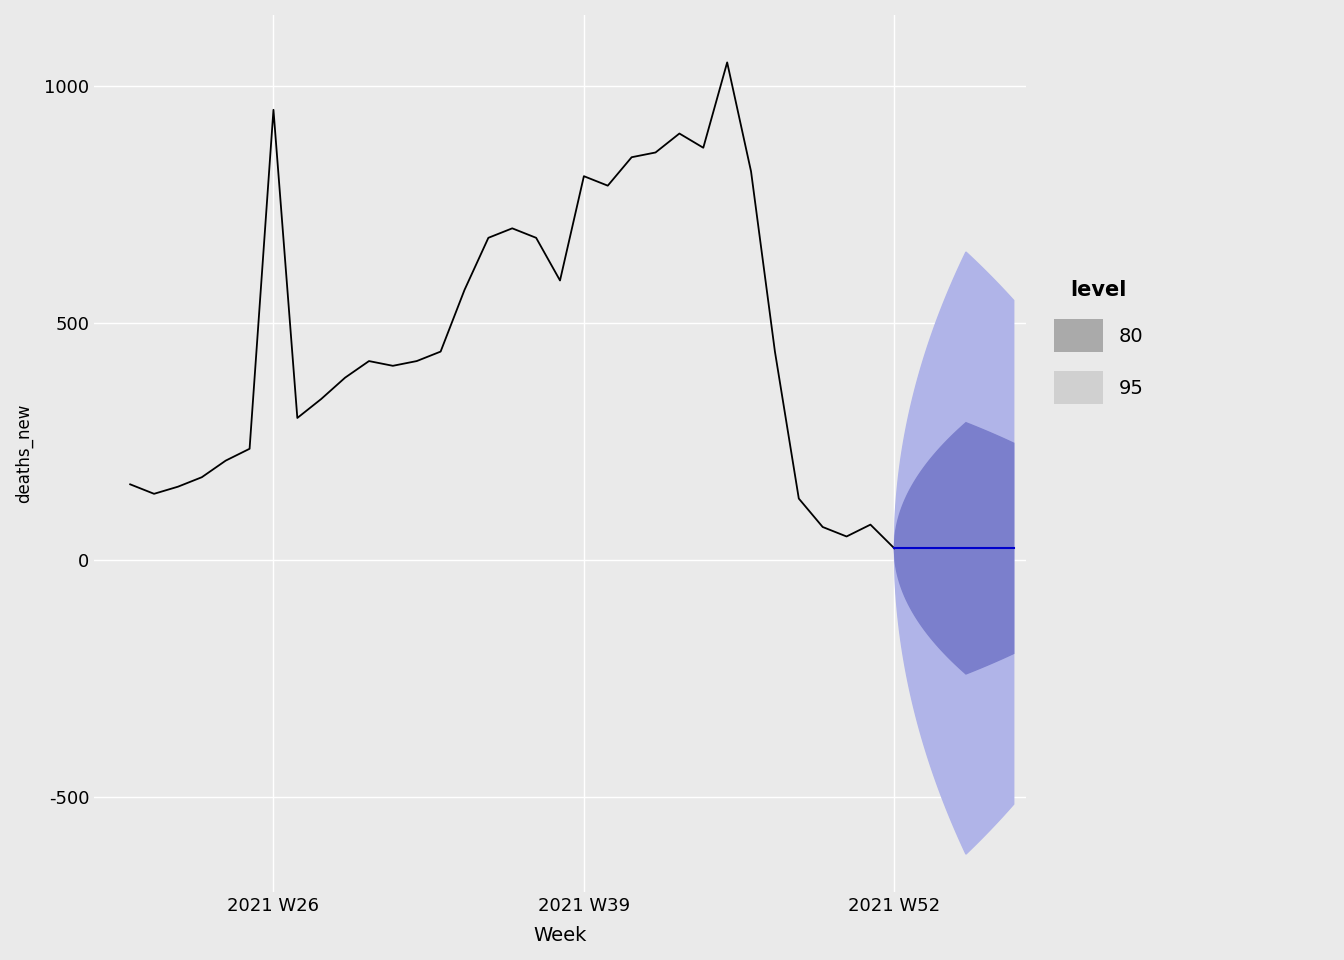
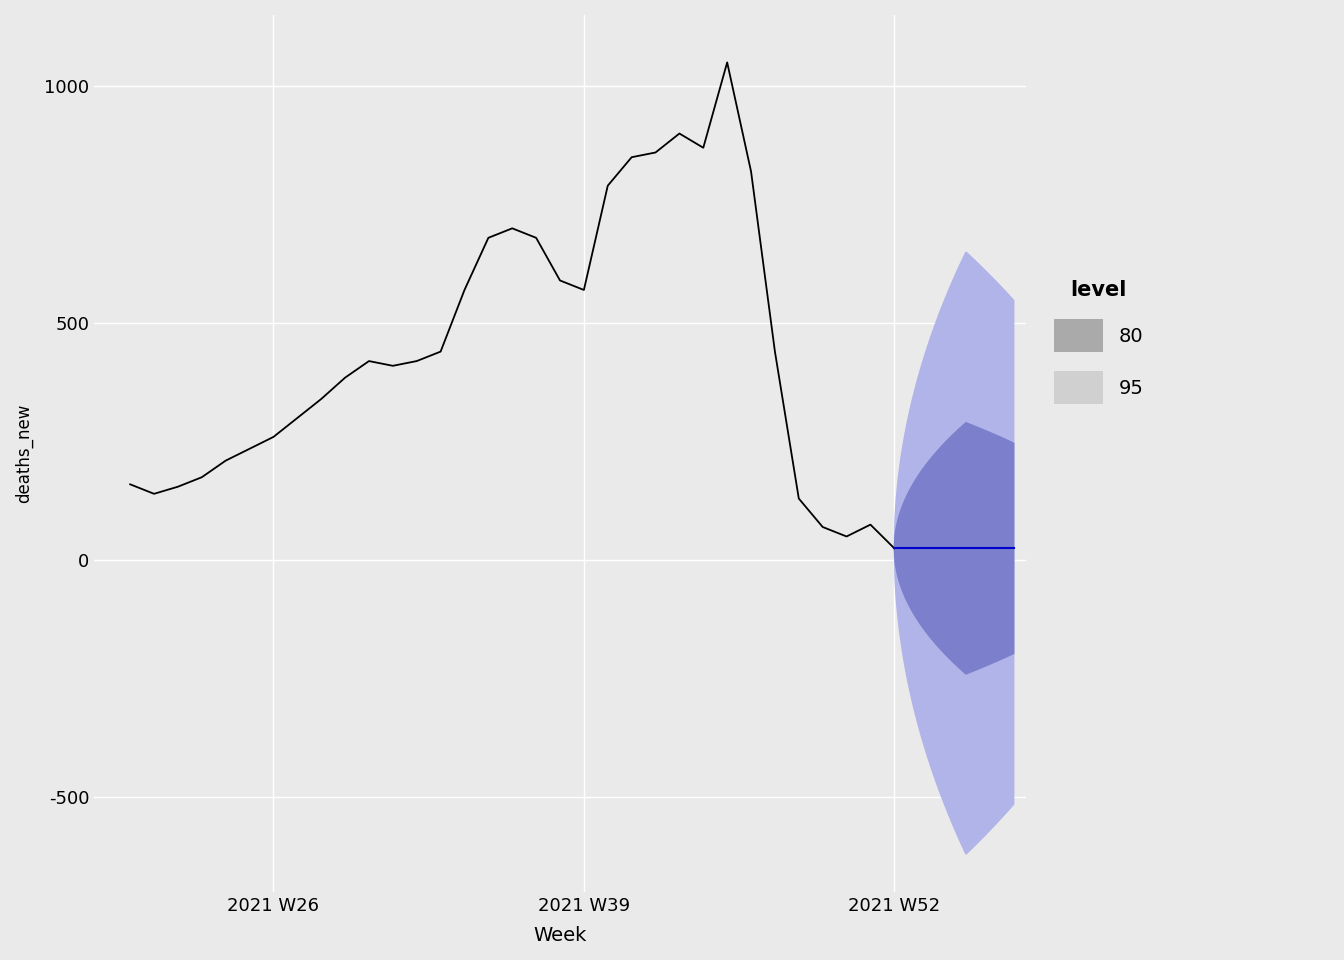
2021 W26: 950 -> 260
2021 W39: 810 -> 570
